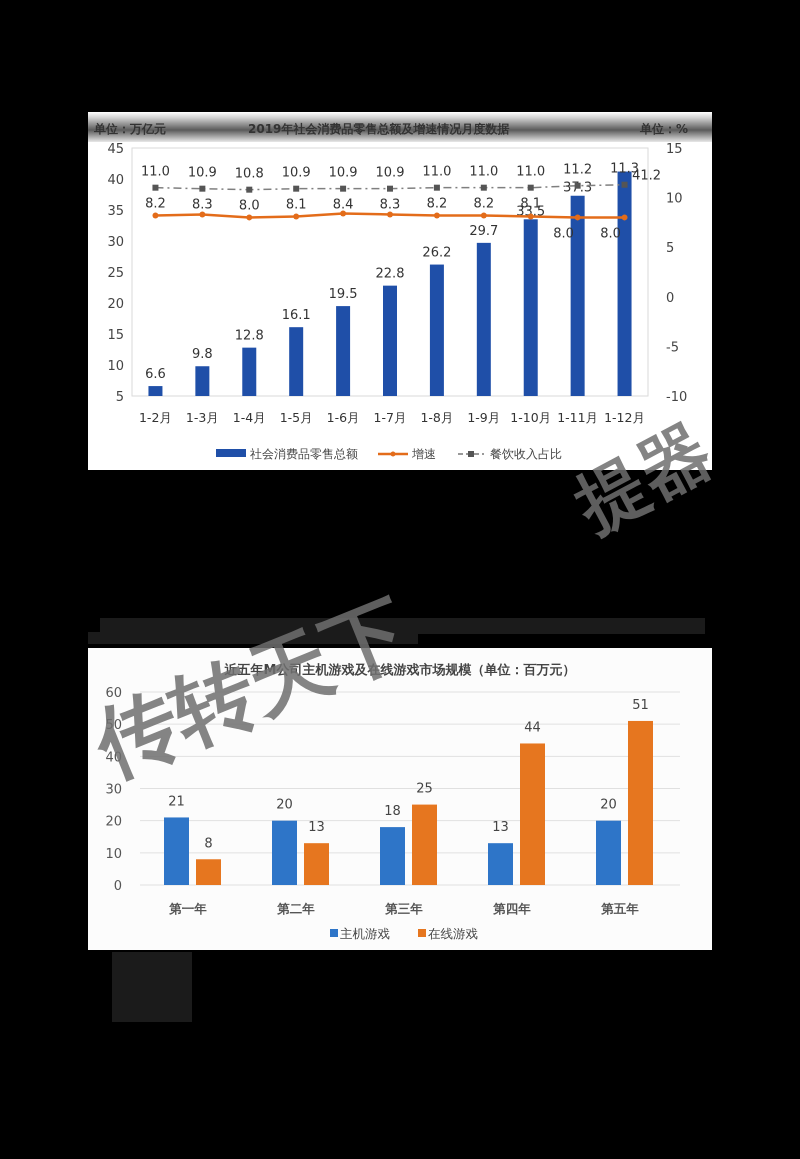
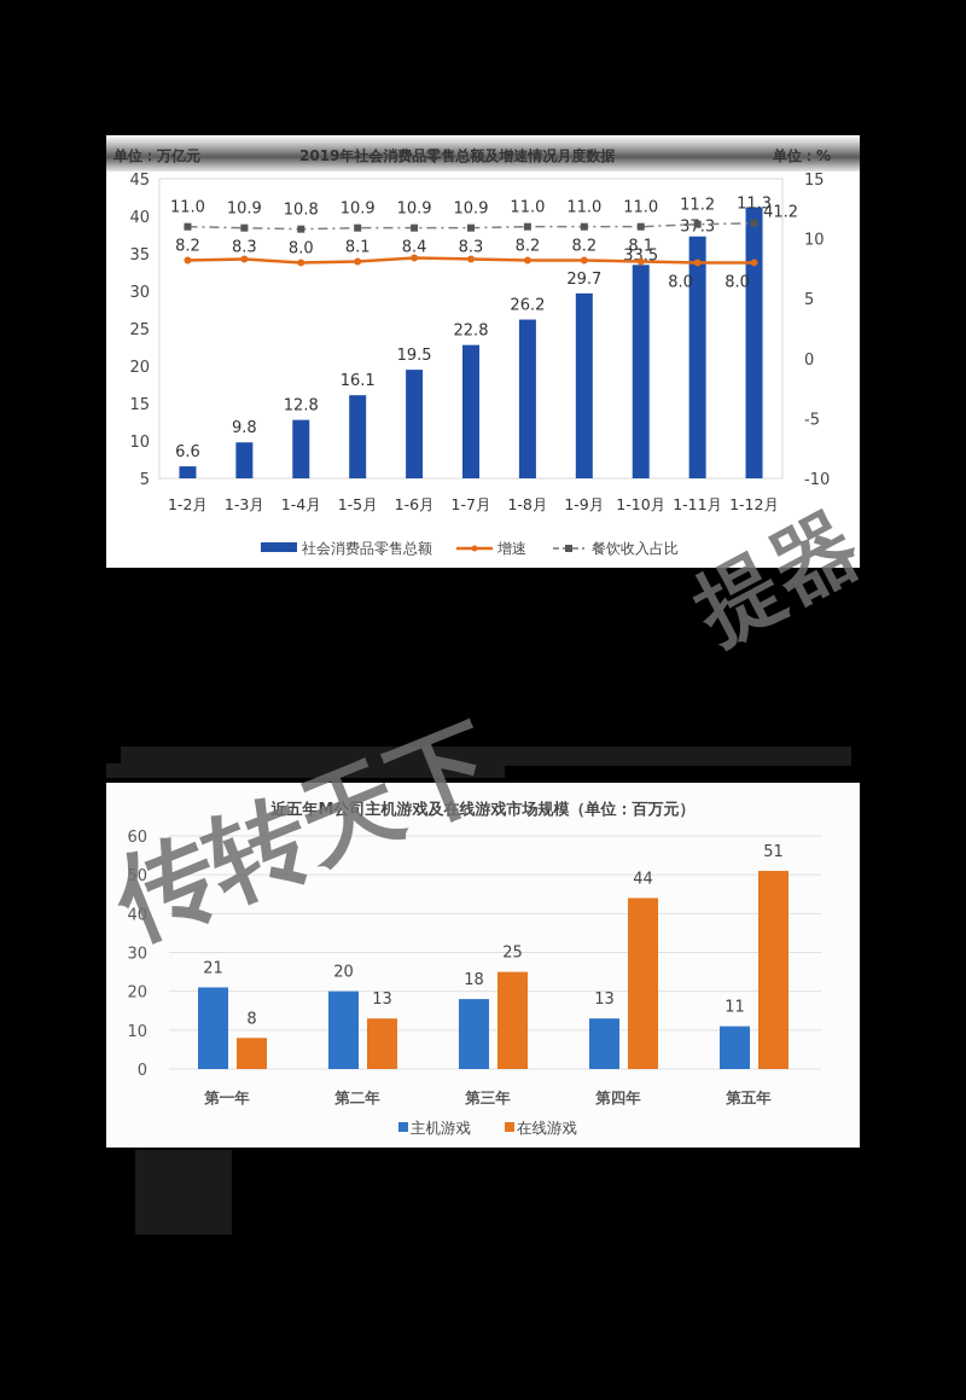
近五年M公司主机游戏及在线游戏市场规模（单位：百万元）/主机游戏/第五年: 20 -> 11
